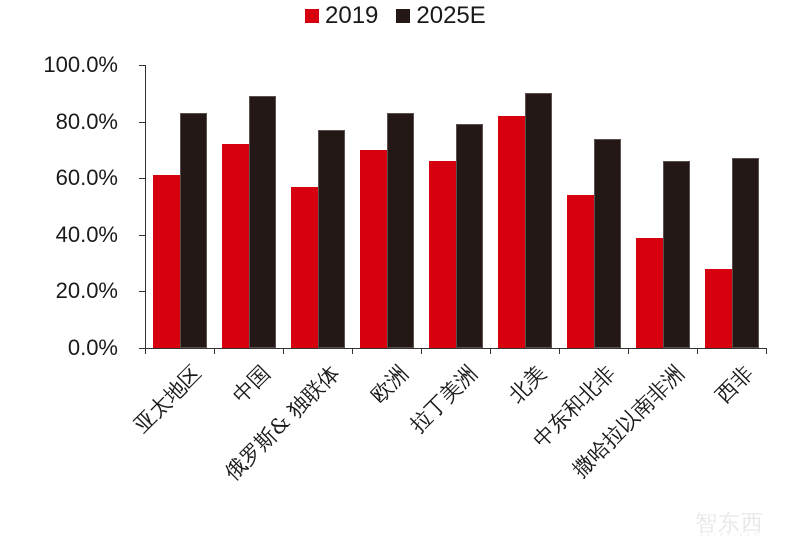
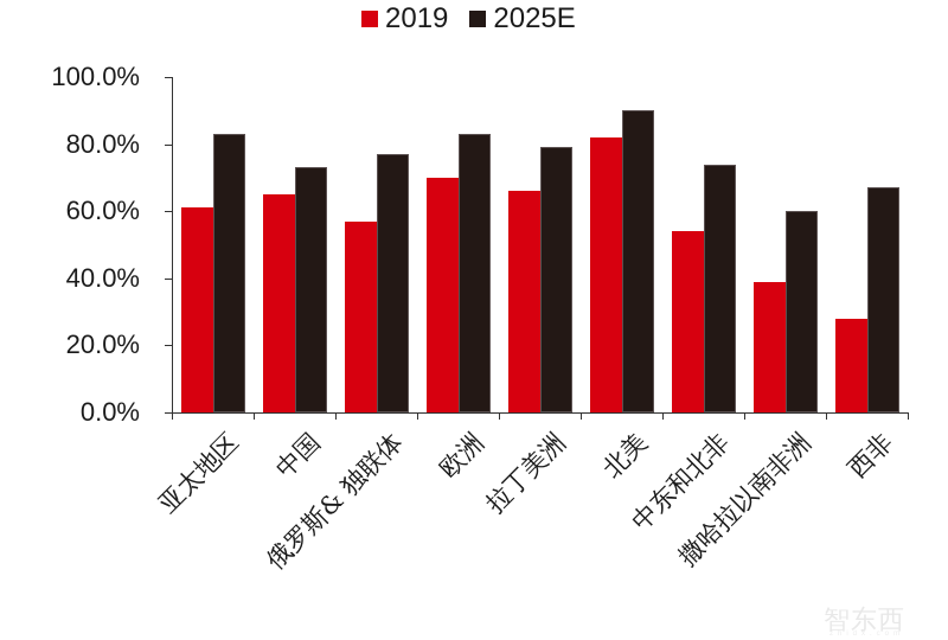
2019/中国: 72% -> 65%
2025E/中国: 89% -> 73%
2025E/撒哈拉以南非洲: 66% -> 60%
